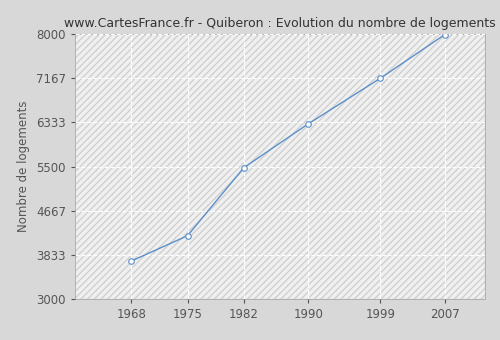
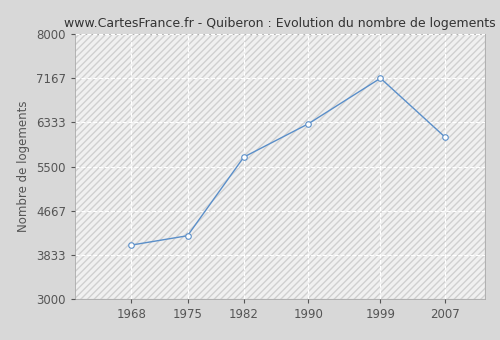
1968: 3720 -> 4020
1982: 5480 -> 5680
2007: 7990 -> 6060
